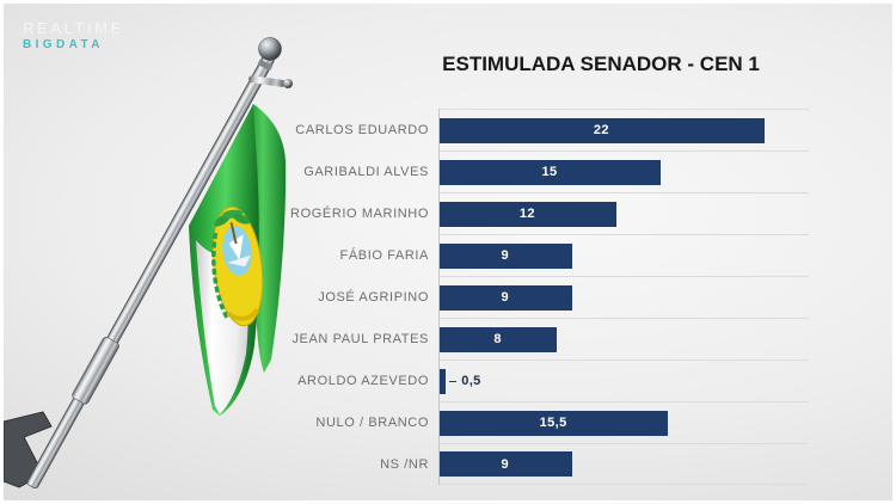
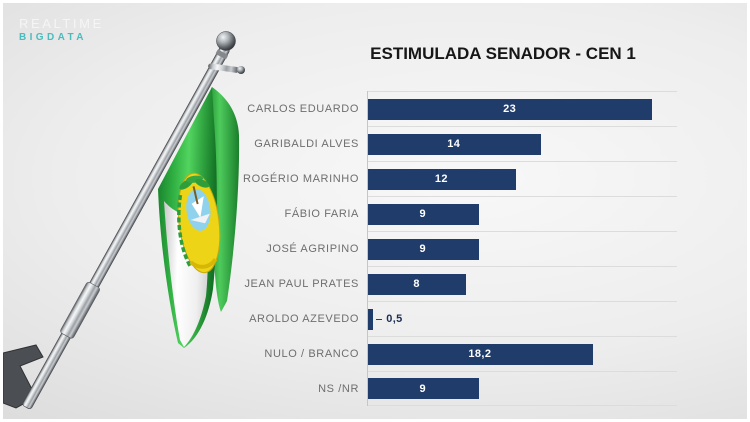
CARLOS EDUARDO: 22 -> 23
GARIBALDI ALVES: 15 -> 14
NULO / BRANCO: 15,5 -> 18,2
